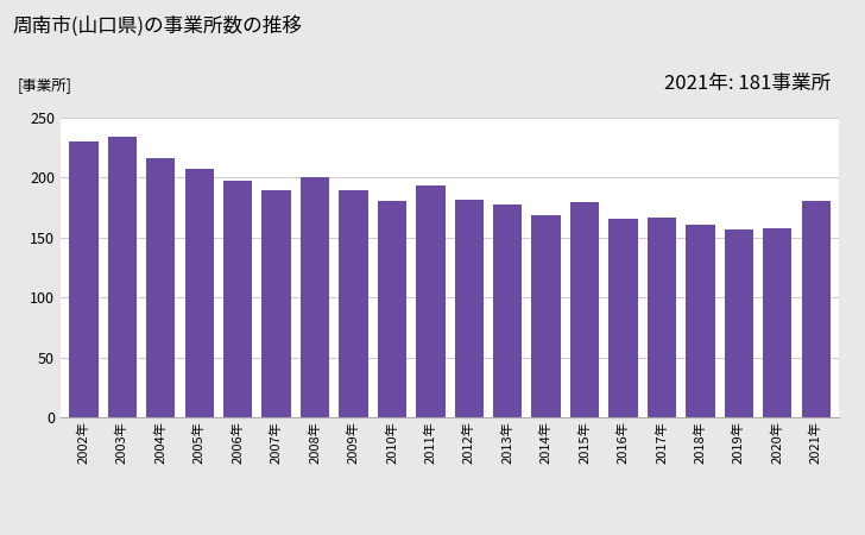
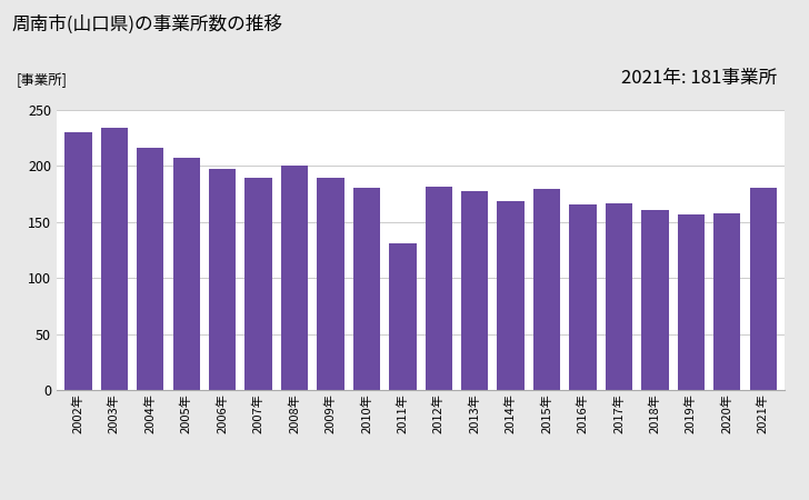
2011年: 193 -> 131
